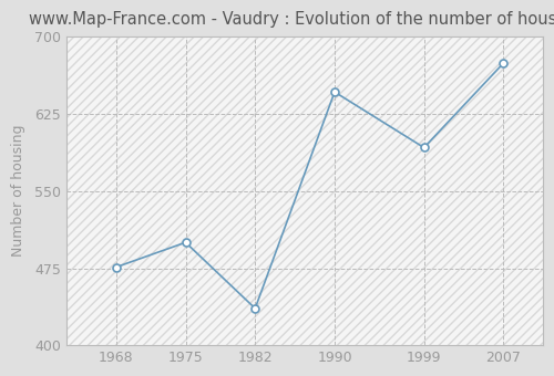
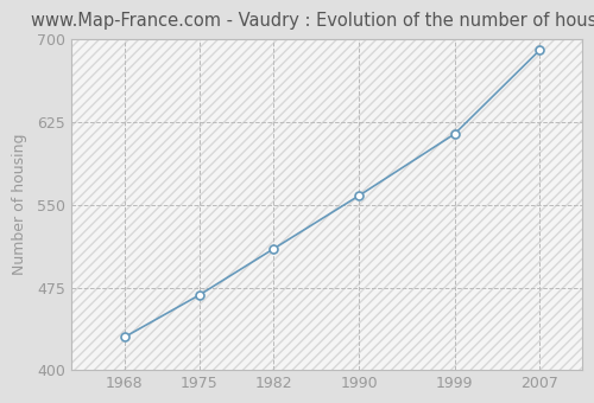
1968: 476 -> 430
1975: 500 -> 468
1982: 436 -> 510
1990: 646 -> 558
1999: 592 -> 614
2007: 674 -> 690
